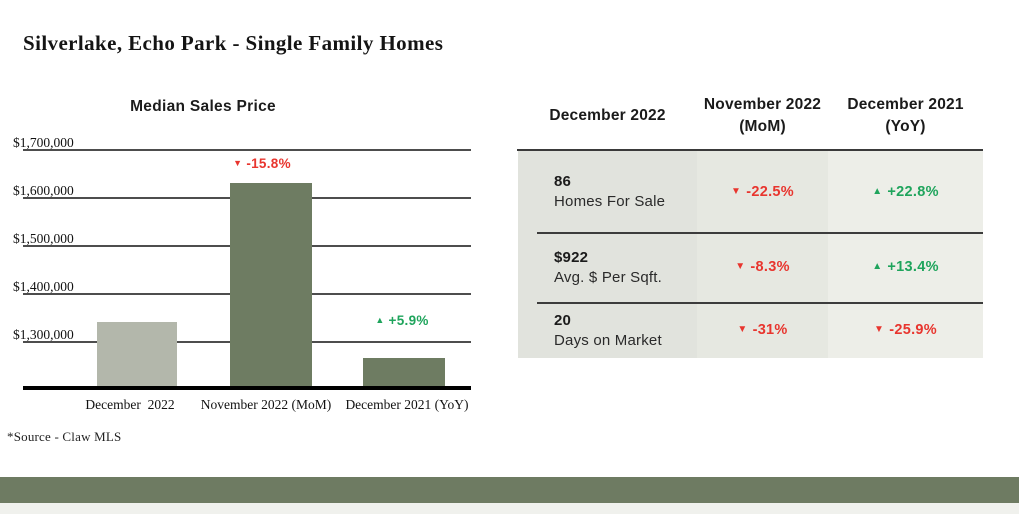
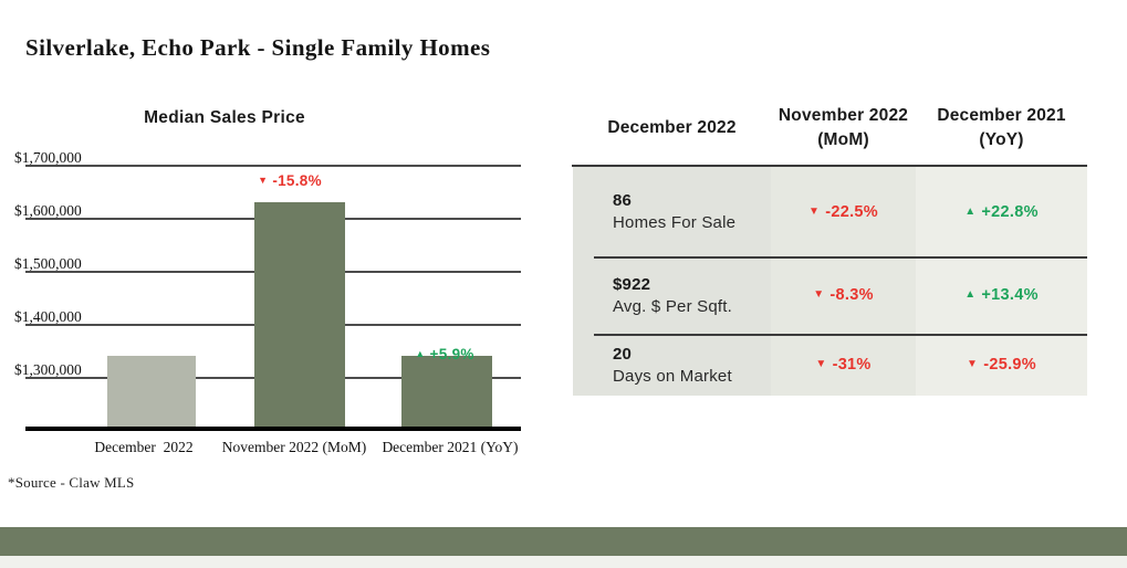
December 2021 (YoY): $1260000 -> $1340000
